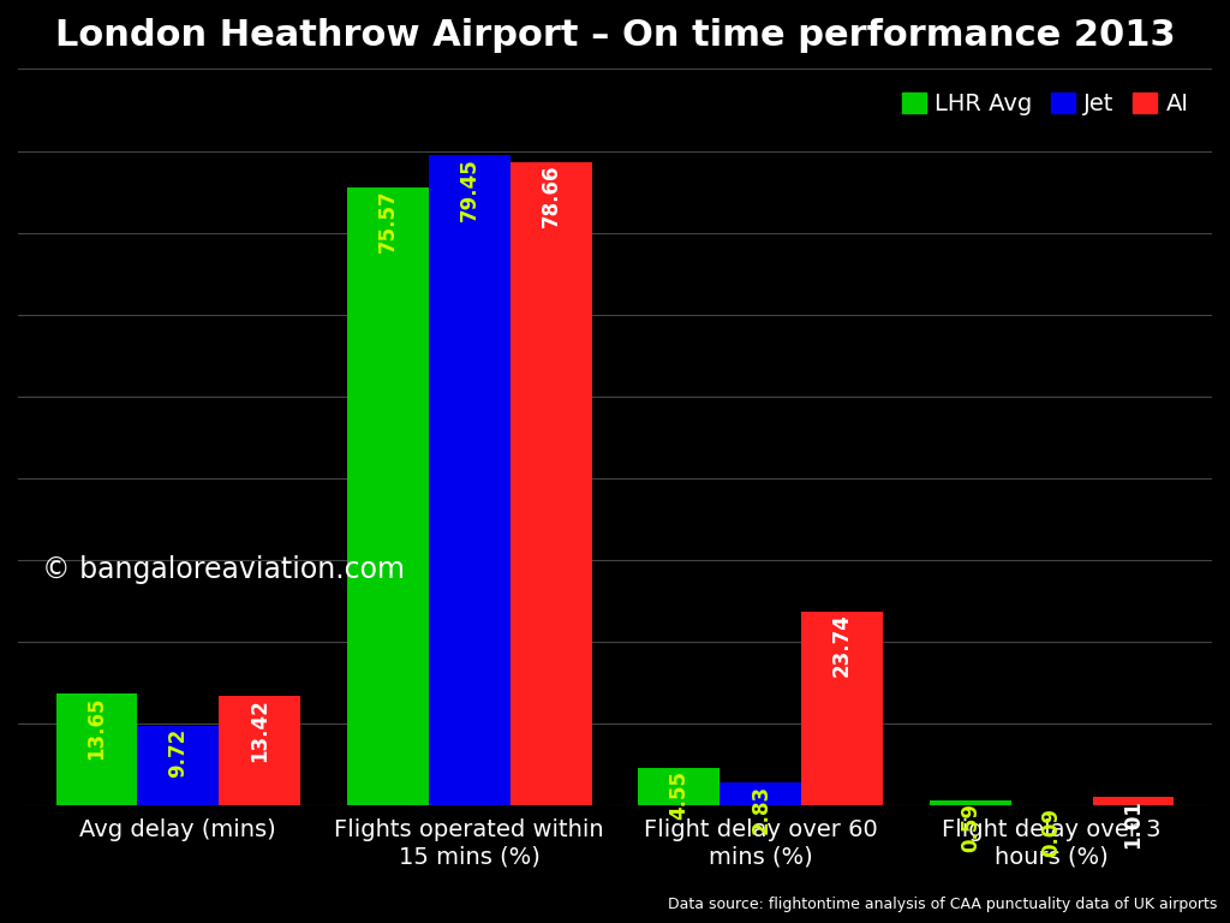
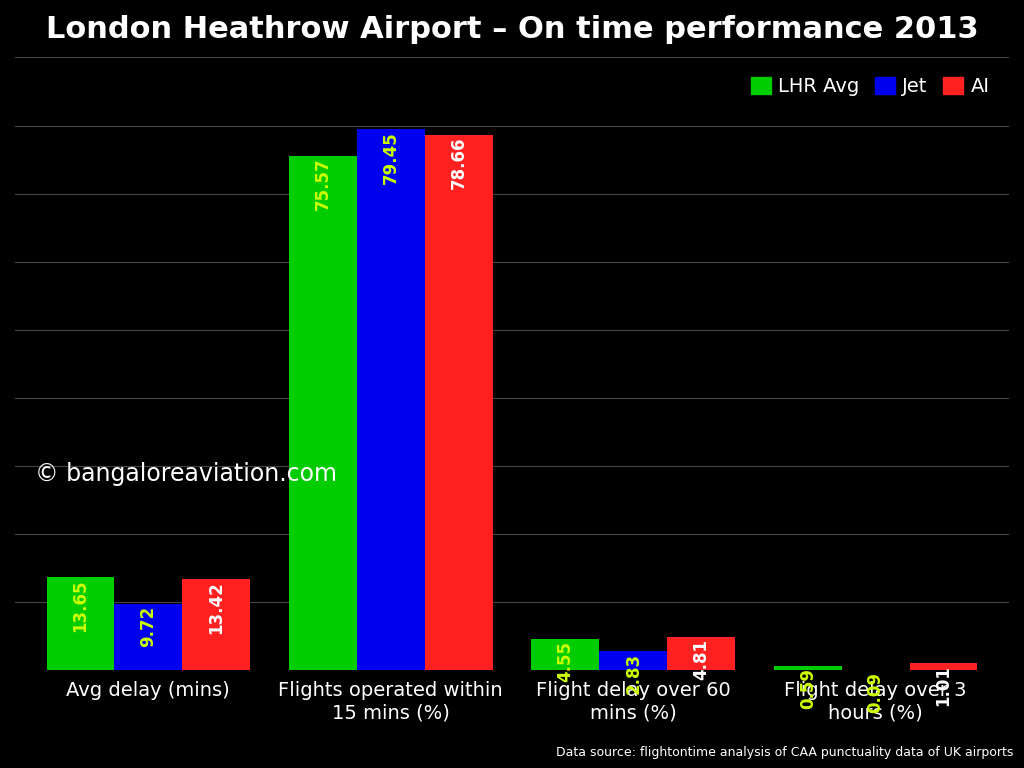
AI/Flight delay over 60 mins (%): 23.74 -> 4.81
